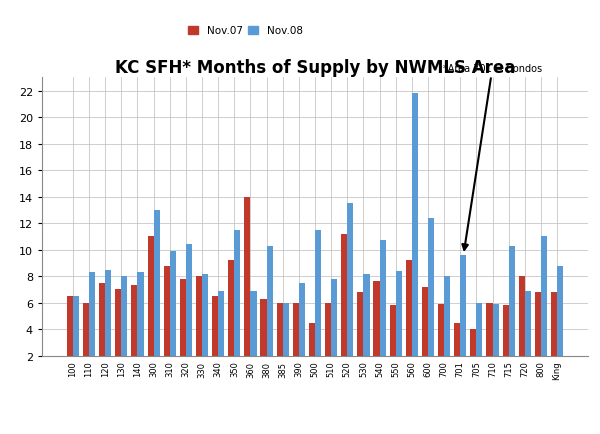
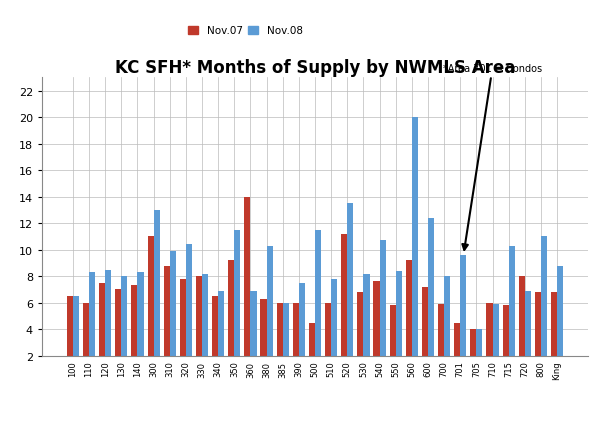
Nov.08/560: 21.8 -> 20.0
Nov.08/705: 6.0 -> 4.0
